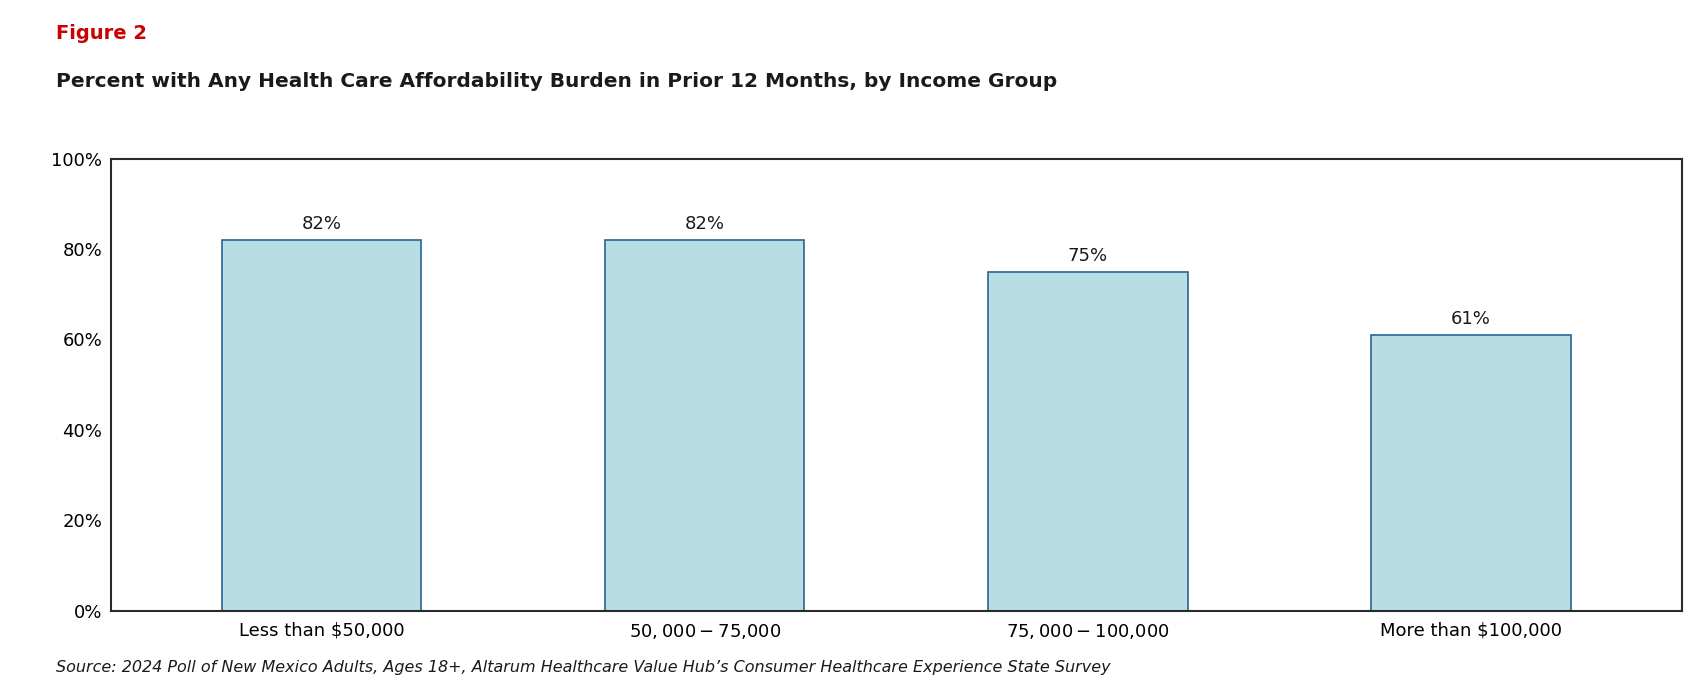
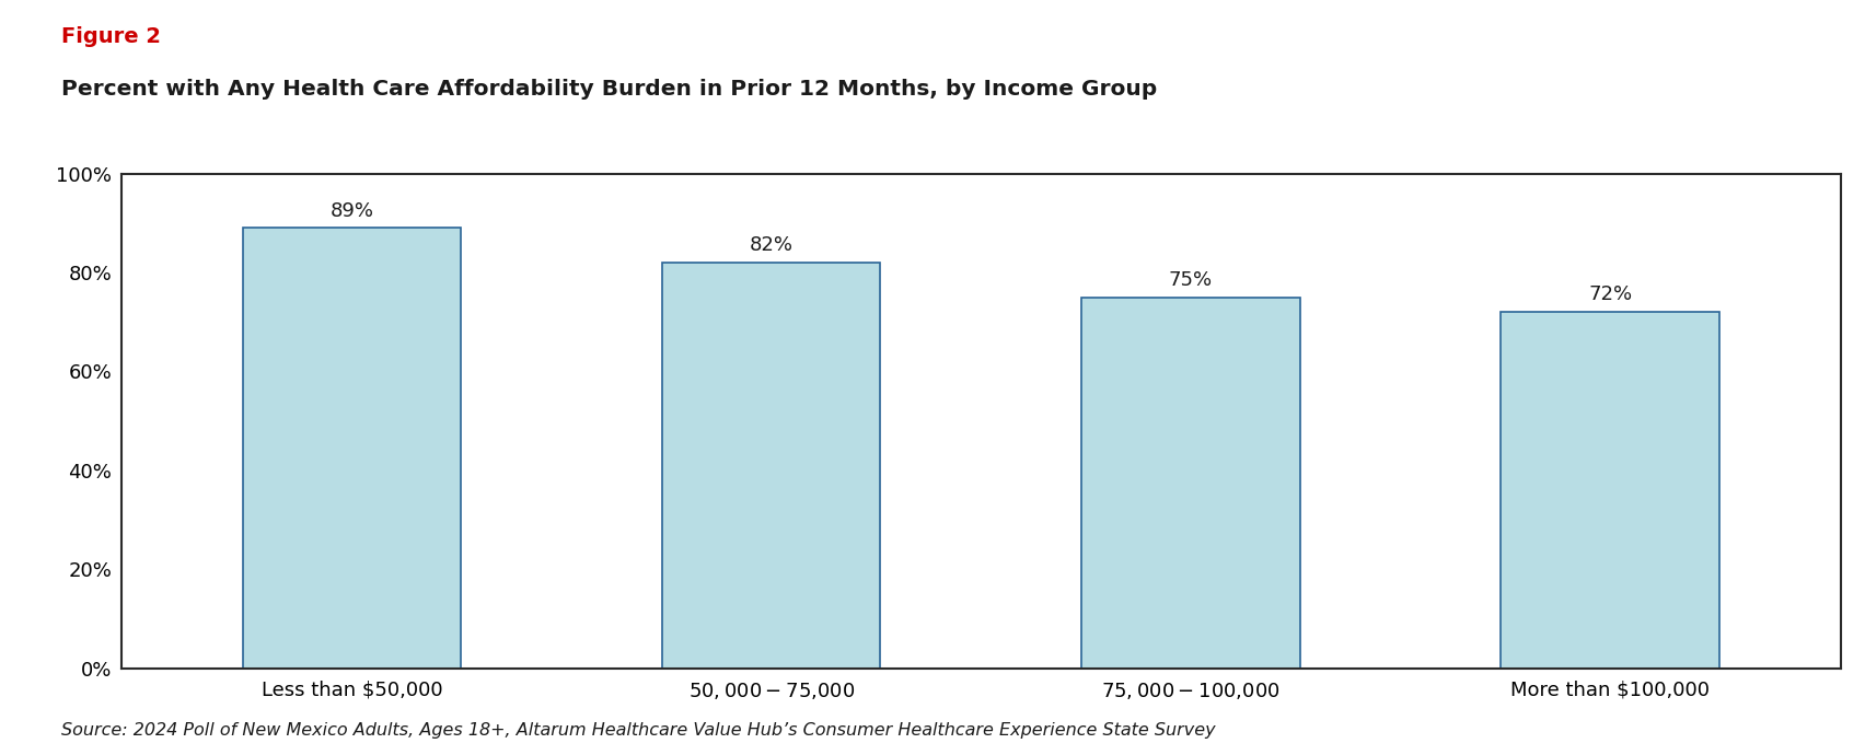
Less than $50,000: 82% -> 89%
More than $100,000: 61% -> 72%
